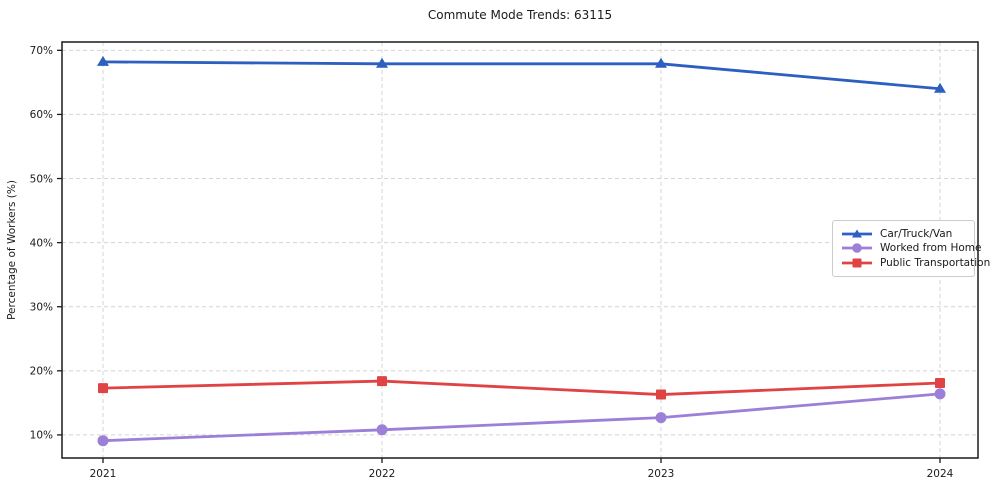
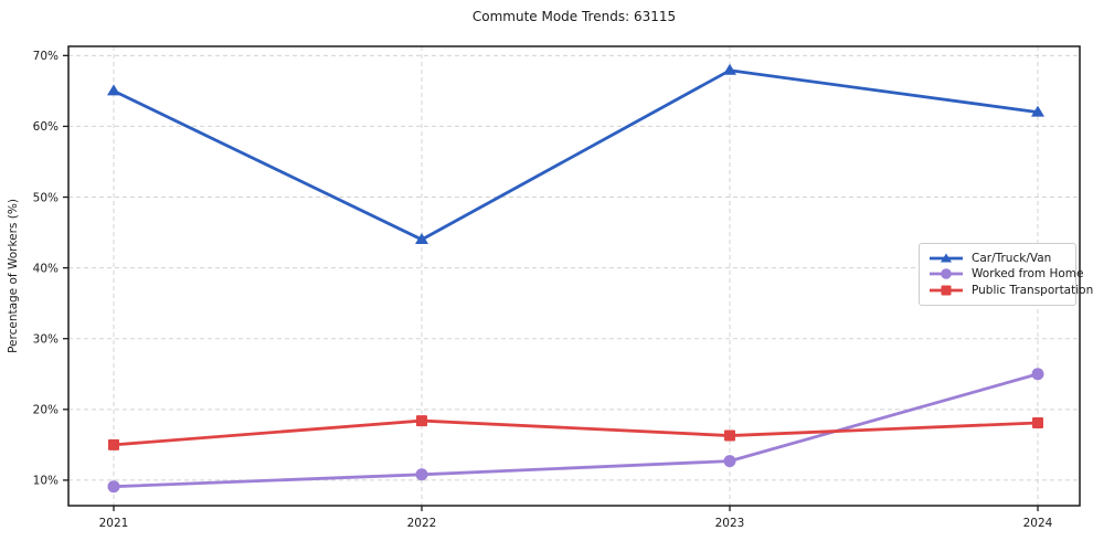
Car/Truck/Van/2021: 68% -> 65%
Public Transportation/2021: 17% -> 15%
Car/Truck/Van/2022: 68% -> 44%
Car/Truck/Van/2024: 64% -> 62%
Worked from Home/2024: 16% -> 25%
